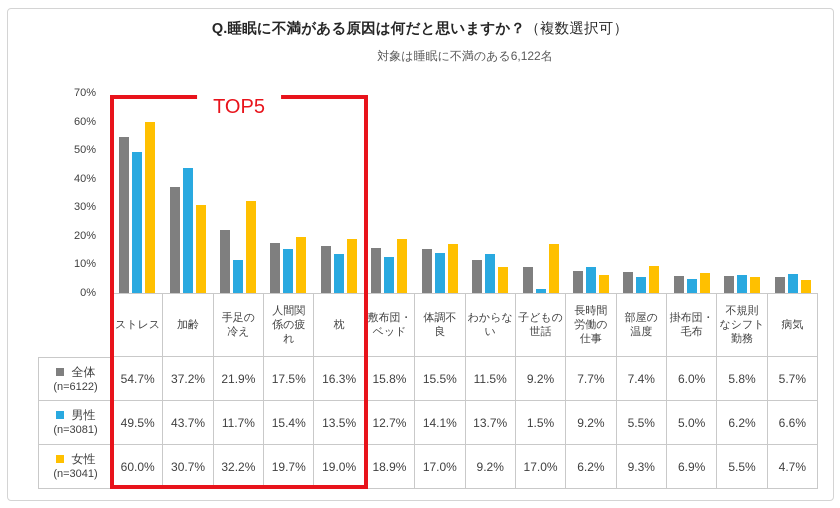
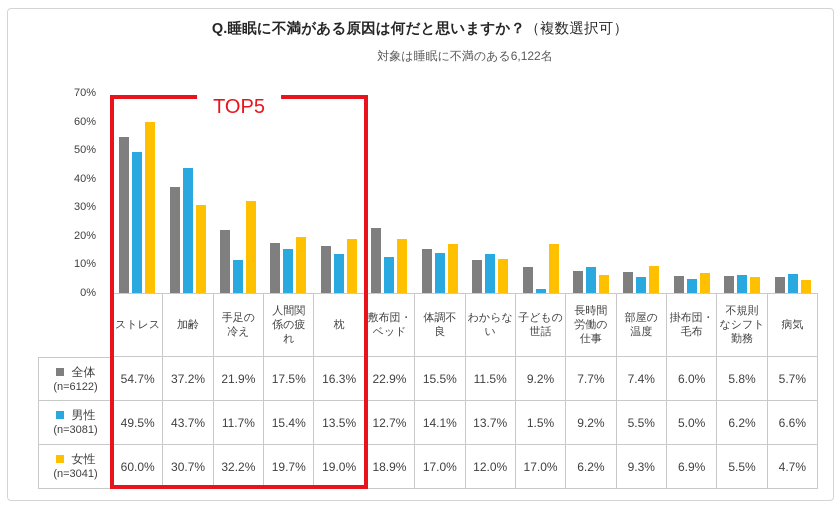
全体/敷布団・ベッド: 15.8% -> 22.9%
女性/わからない: 9.2% -> 12.0%
